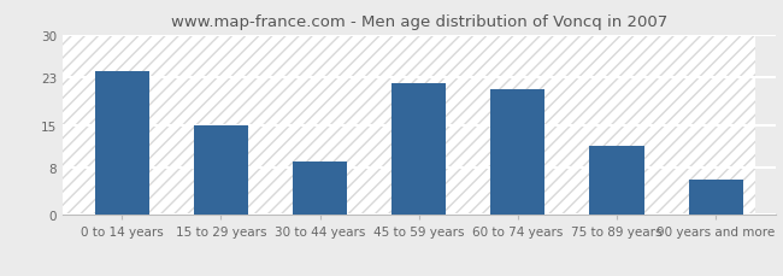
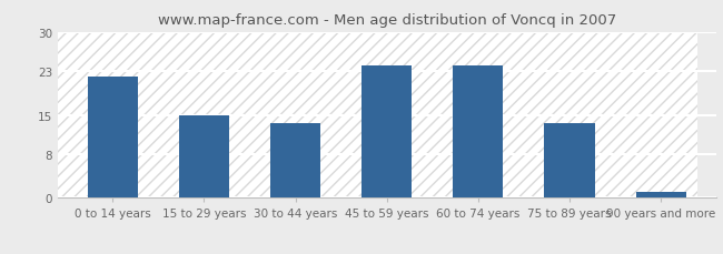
0 to 14 years: 24.0 -> 22.0
30 to 44 years: 9.0 -> 13.5
45 to 59 years: 22.0 -> 24.0
60 to 74 years: 21.0 -> 24.0
75 to 89 years: 11.5 -> 13.5
90 years and more: 6.0 -> 1.0
